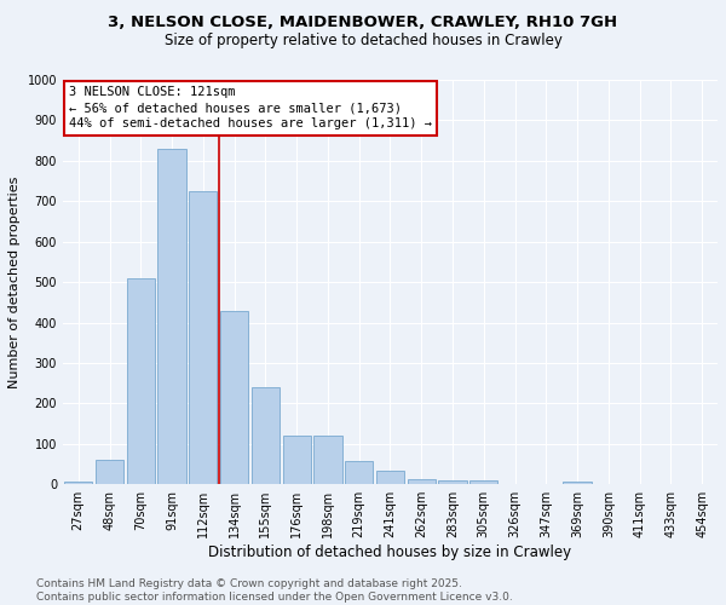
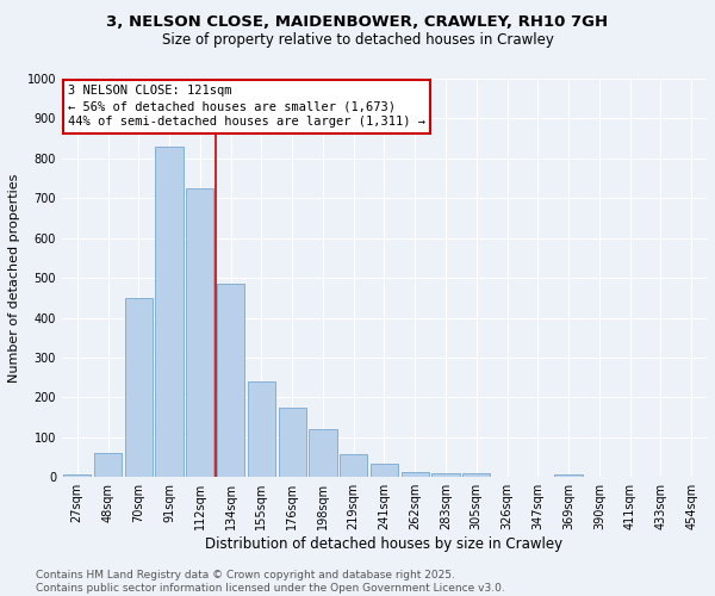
70sqm: 510 -> 450
134sqm: 430 -> 485
176sqm: 120 -> 175
